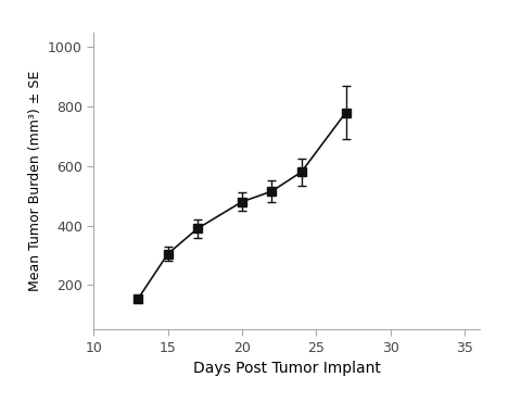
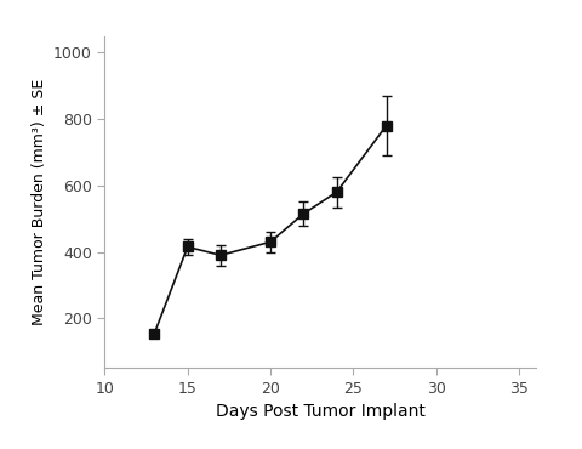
15: 305 -> 415
20: 480 -> 430
